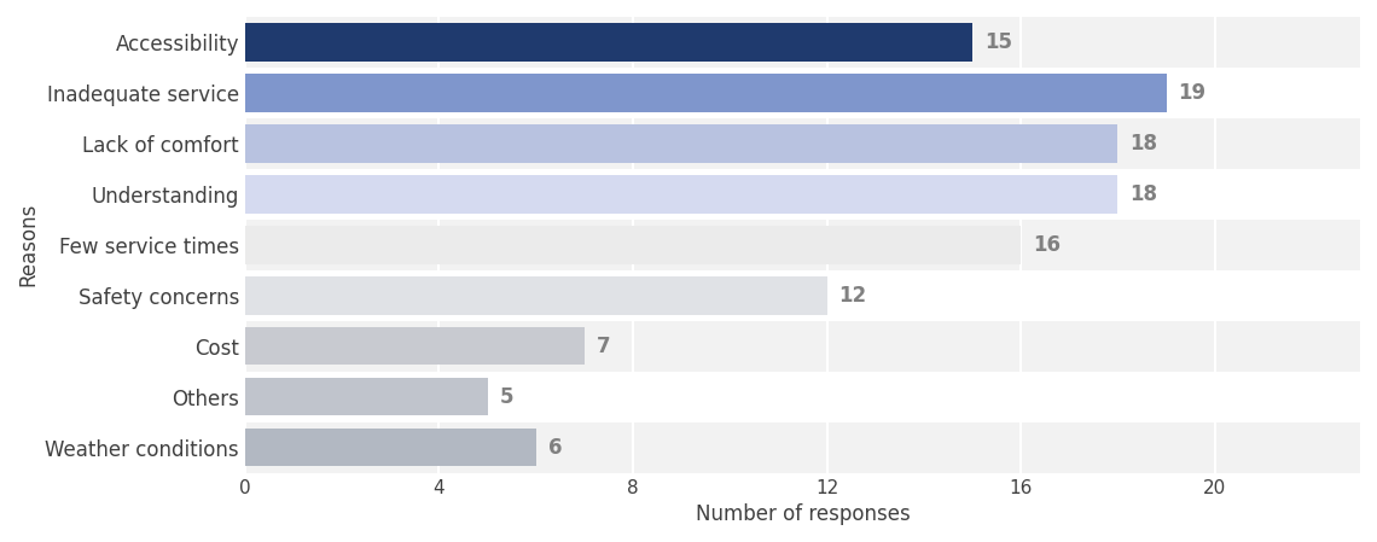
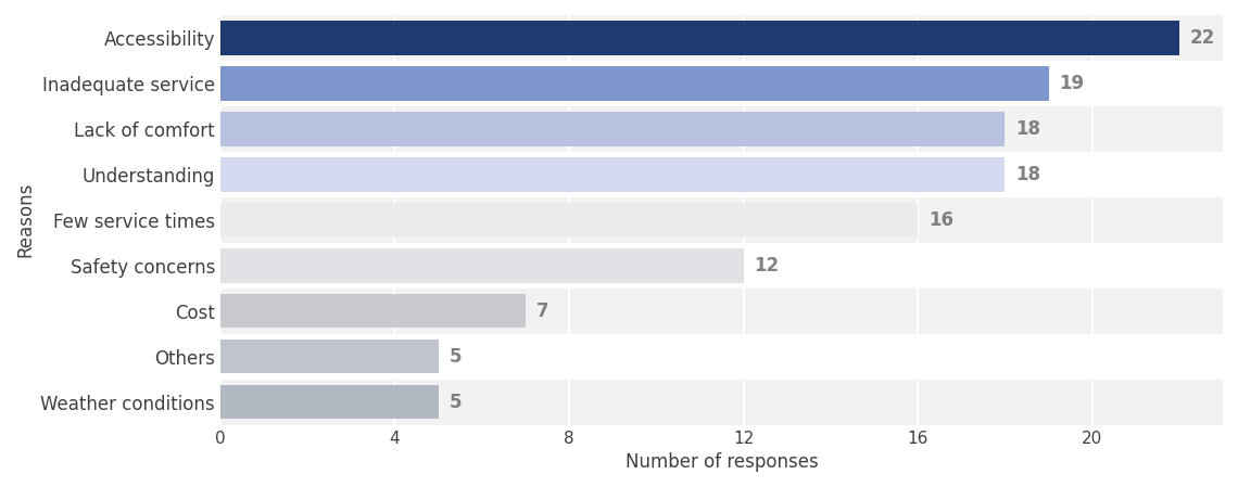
Accessibility: 15 -> 22
Weather conditions: 6 -> 5
